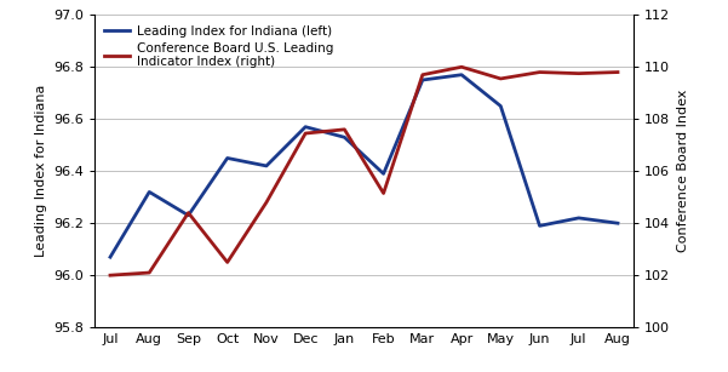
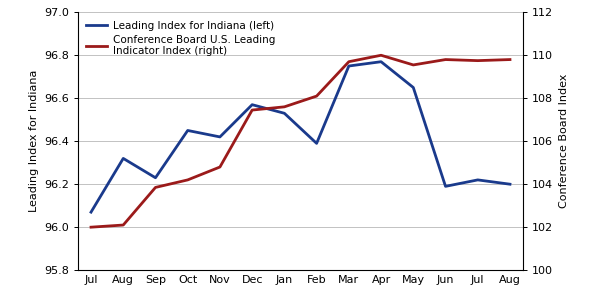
Conference Board U.S. Leading Indicator Index (right)/Sep: 104.40 -> 103.85
Conference Board U.S. Leading Indicator Index (right)/Oct: 102.50 -> 104.20
Conference Board U.S. Leading Indicator Index (right)/Feb: 105.15 -> 108.10
